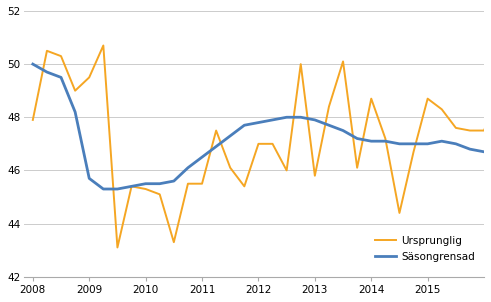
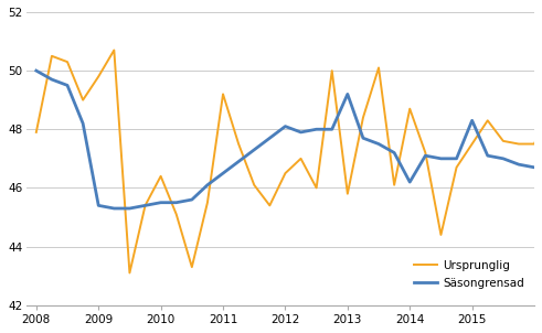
Ursprunglig/2009: 49.5 -> 49.8
Säsongrensad/2009: 45.7 -> 45.4
Ursprunglig/2010: 45.3 -> 46.4
Ursprunglig/2011: 45.5 -> 49.2
Ursprunglig/2012: 47.0 -> 46.5
Säsongrensad/2012: 47.8 -> 48.1
Säsongrensad/2013: 47.9 -> 49.2
Säsongrensad/2014: 47.1 -> 46.2
Ursprunglig/2015: 48.7 -> 47.5
Säsongrensad/2015: 47.0 -> 48.3
